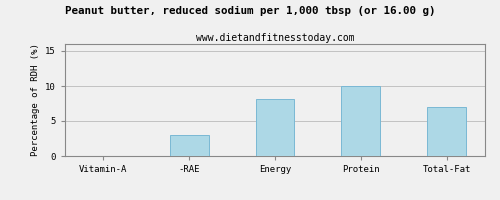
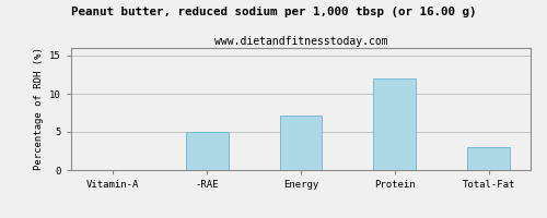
-RAE: 3.0 -> 5.0
Energy: 8.2 -> 7.2
Protein: 10.0 -> 12.0
Total-Fat: 7.0 -> 3.0
